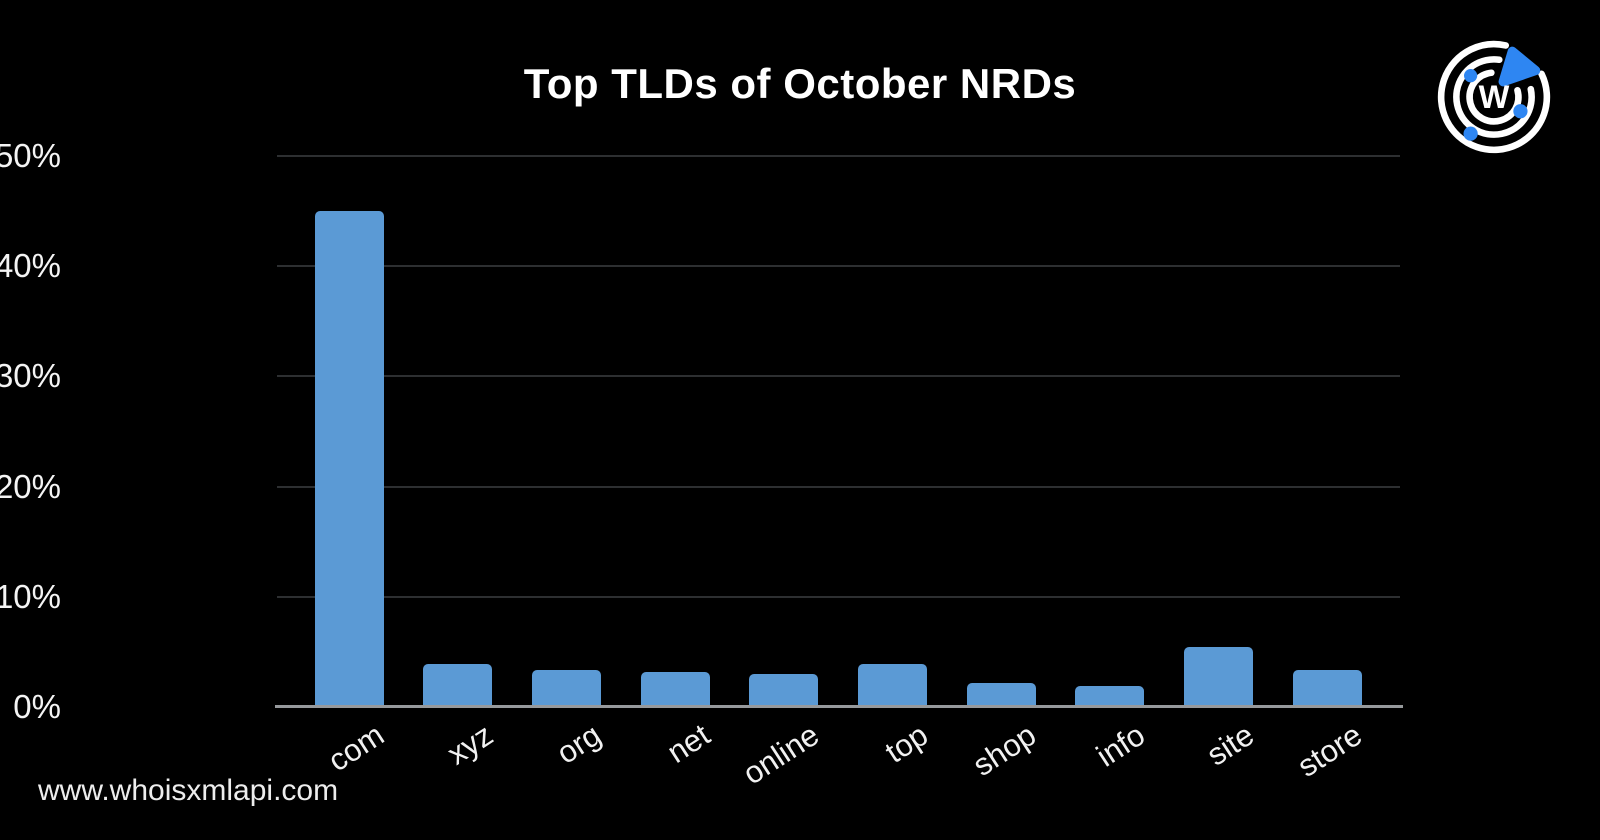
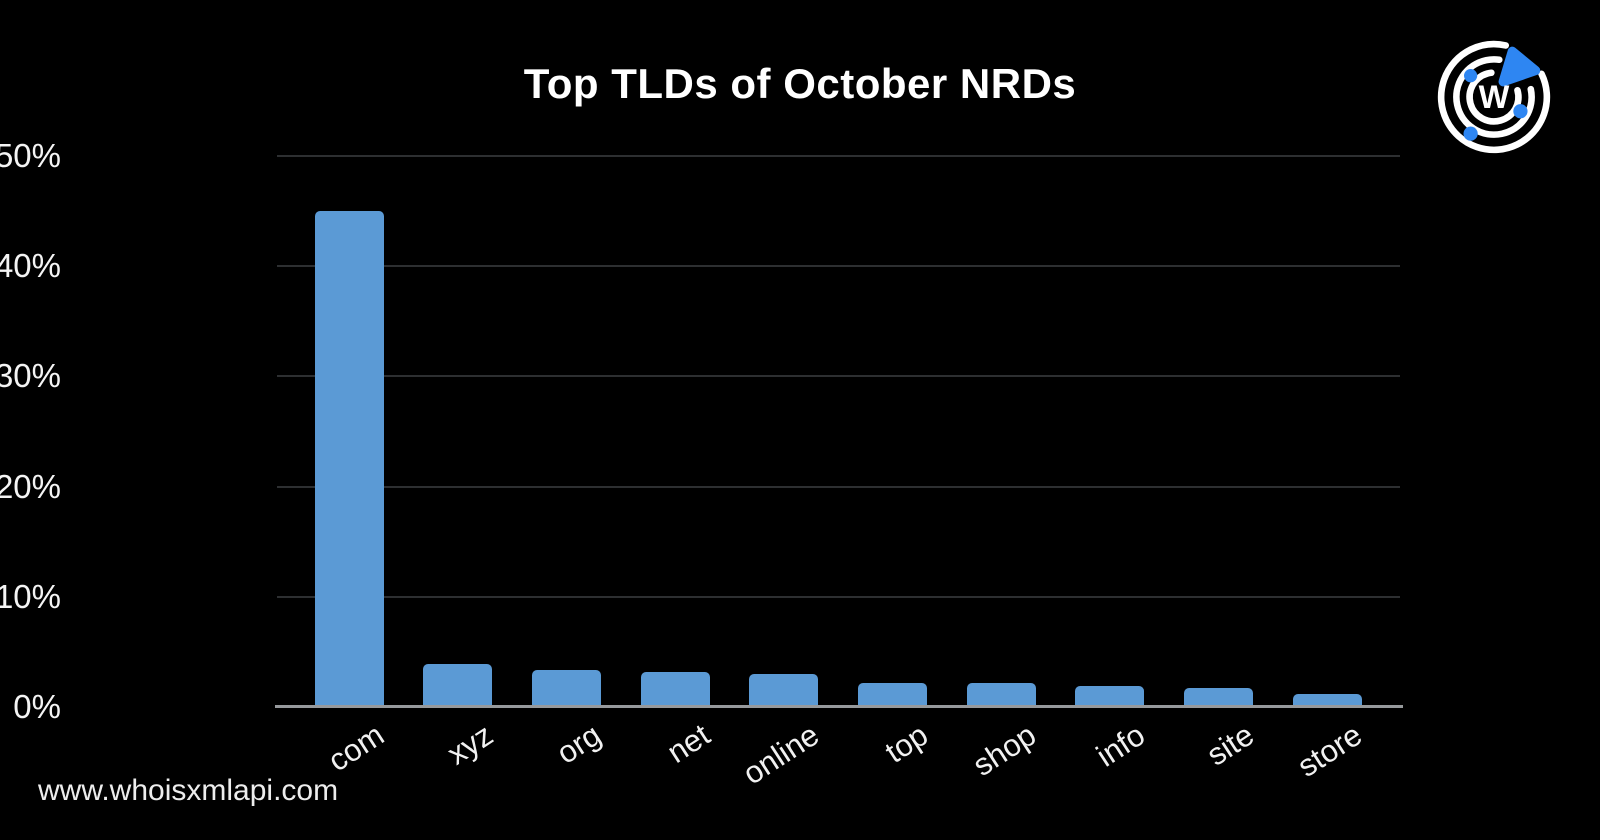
top: 3.9% -> 2.2%
site: 5.4% -> 1.7%
store: 3.4% -> 1.2%
